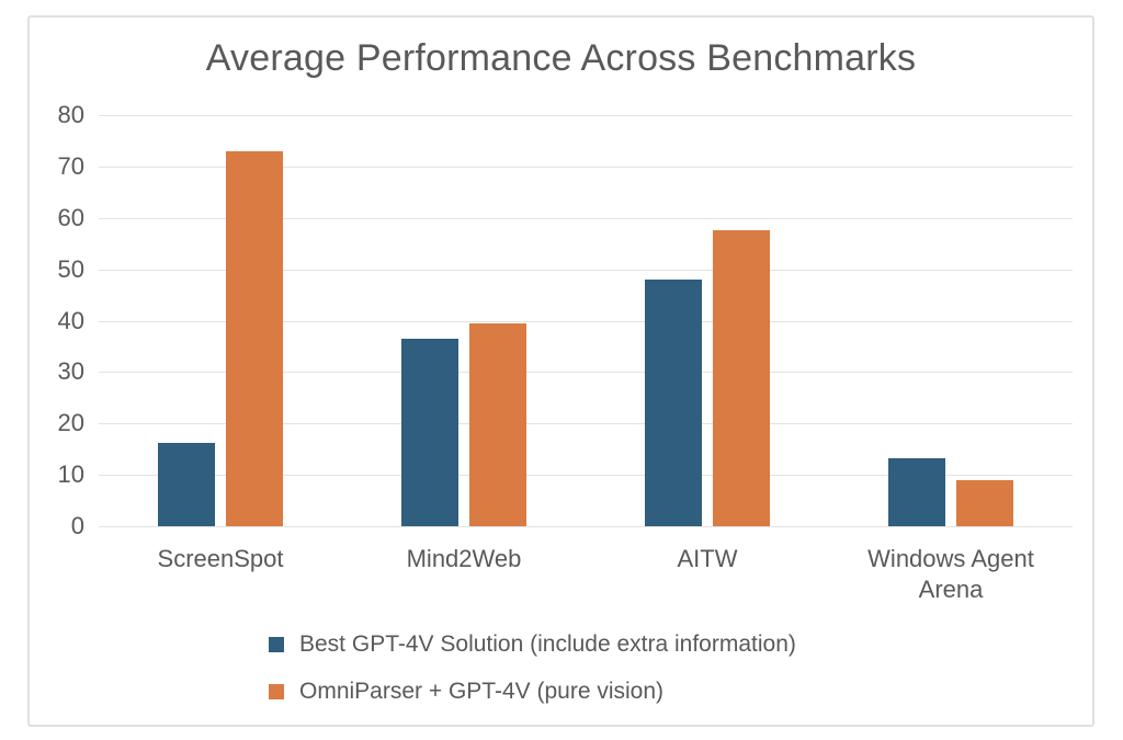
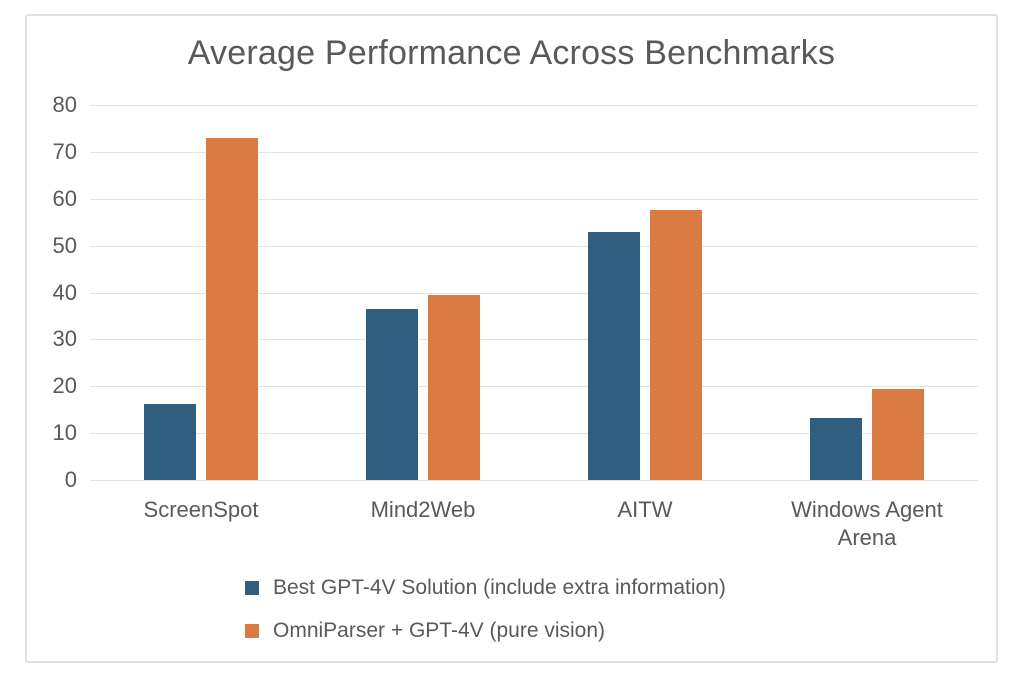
Best GPT-4V Solution (include extra information)/AITW: 48 -> 53
OmniParser + GPT-4V (pure vision)/Windows Agent Arena: 9 -> 20
